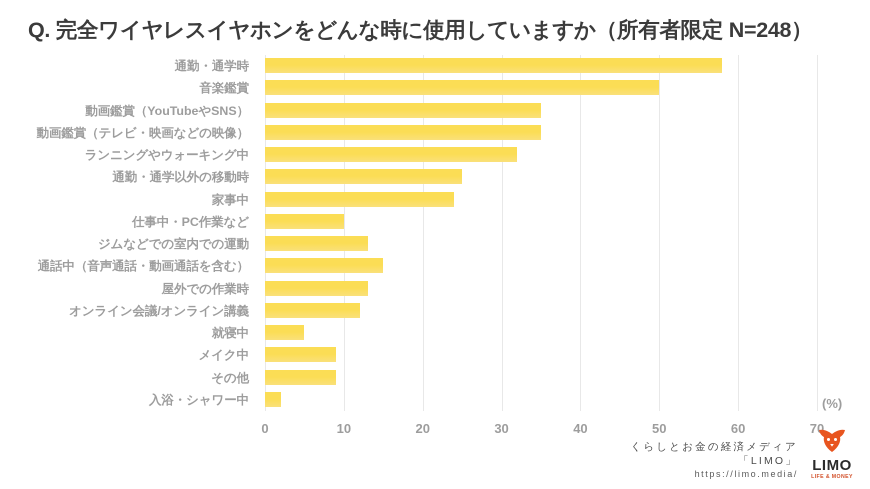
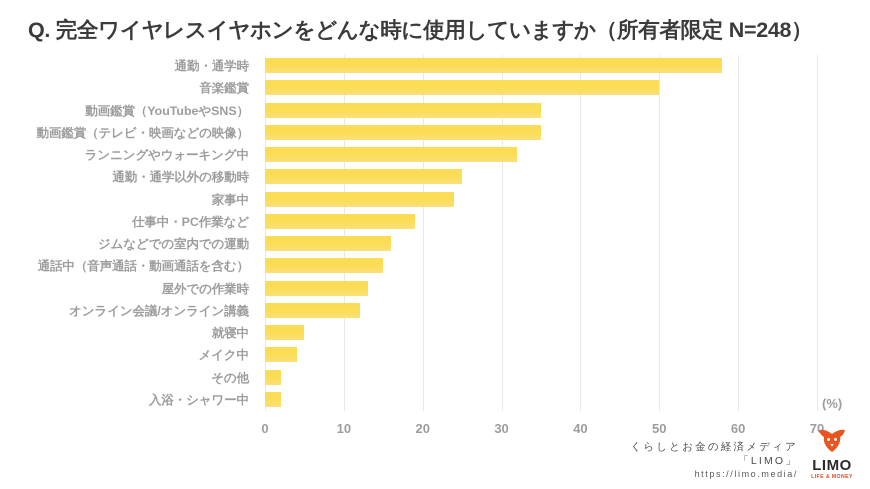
仕事中・PC作業など: 10 -> 19
ジムなどでの室内での運動: 13 -> 16
メイク中: 9 -> 4
その他: 9 -> 2
